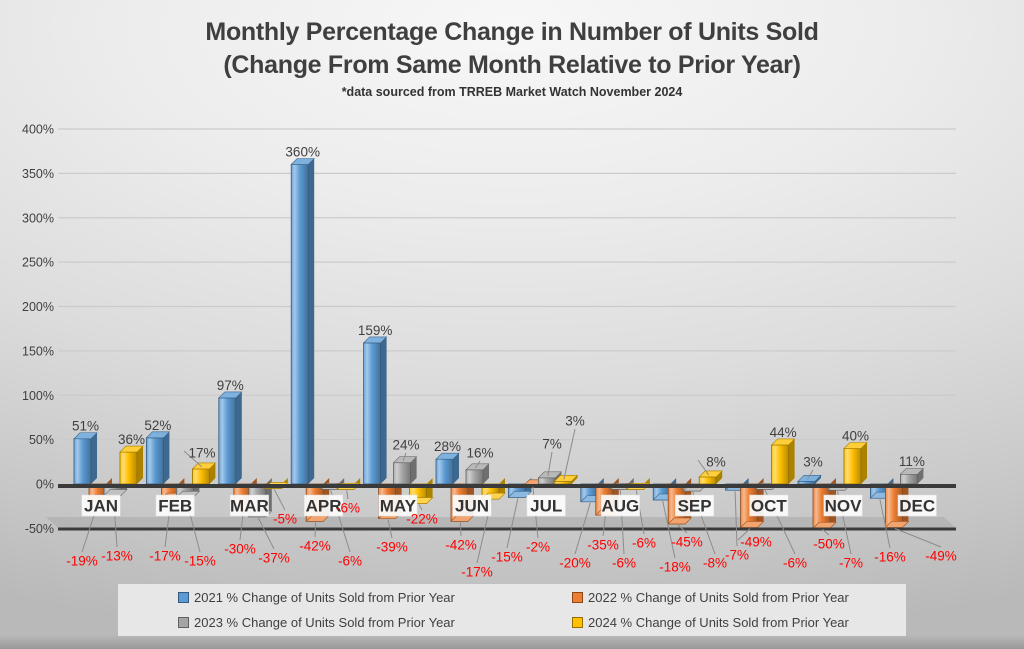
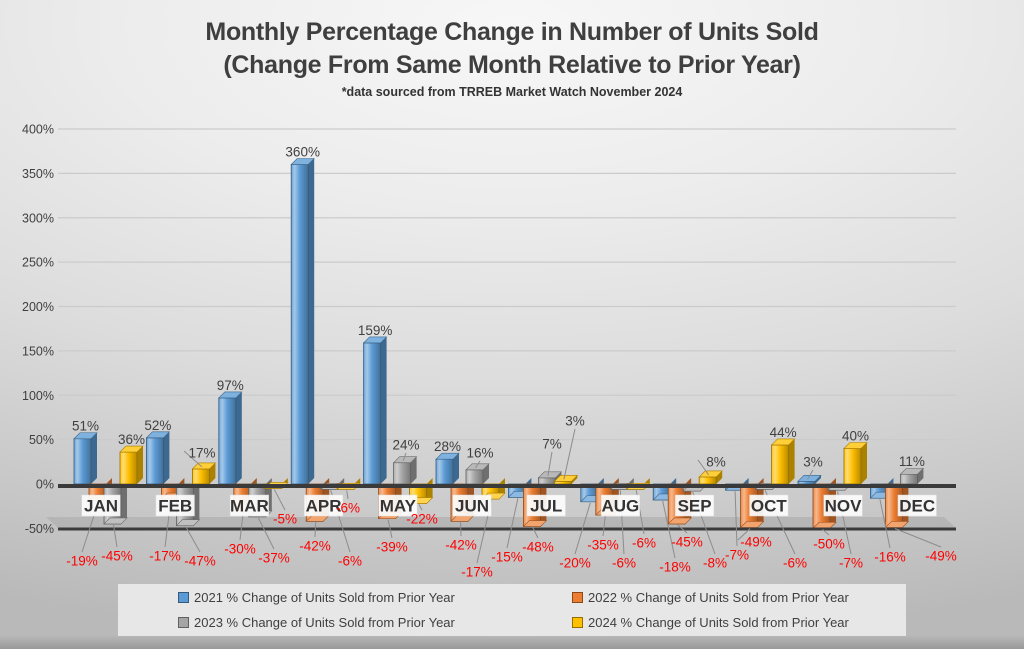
2023 % Change of Units Sold from Prior Year/JAN: -13% -> -45%
2023 % Change of Units Sold from Prior Year/FEB: -15% -> -47%
2022 % Change of Units Sold from Prior Year/JUL: -2% -> -48%
